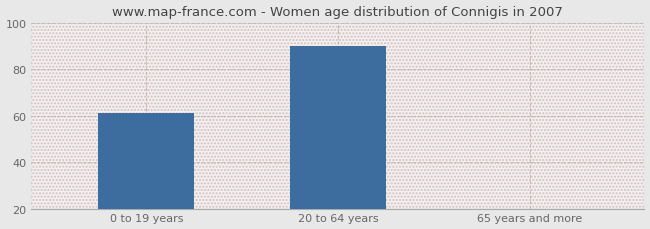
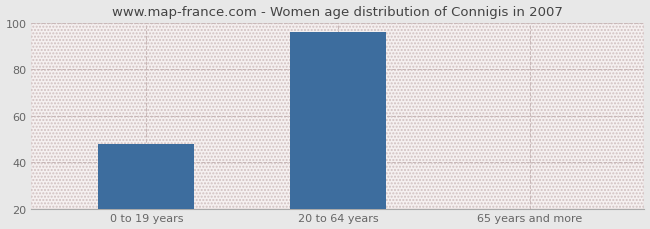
0 to 19 years: 61 -> 48
20 to 64 years: 90 -> 96
